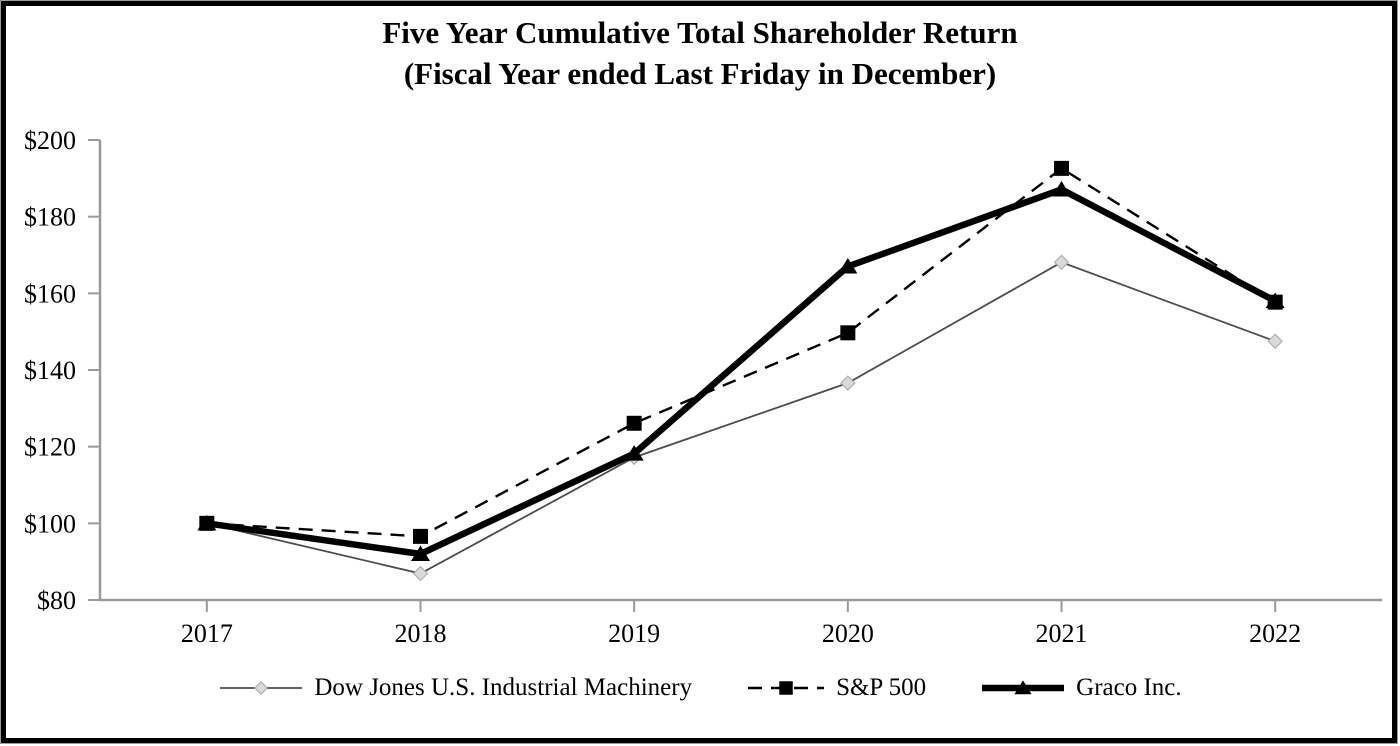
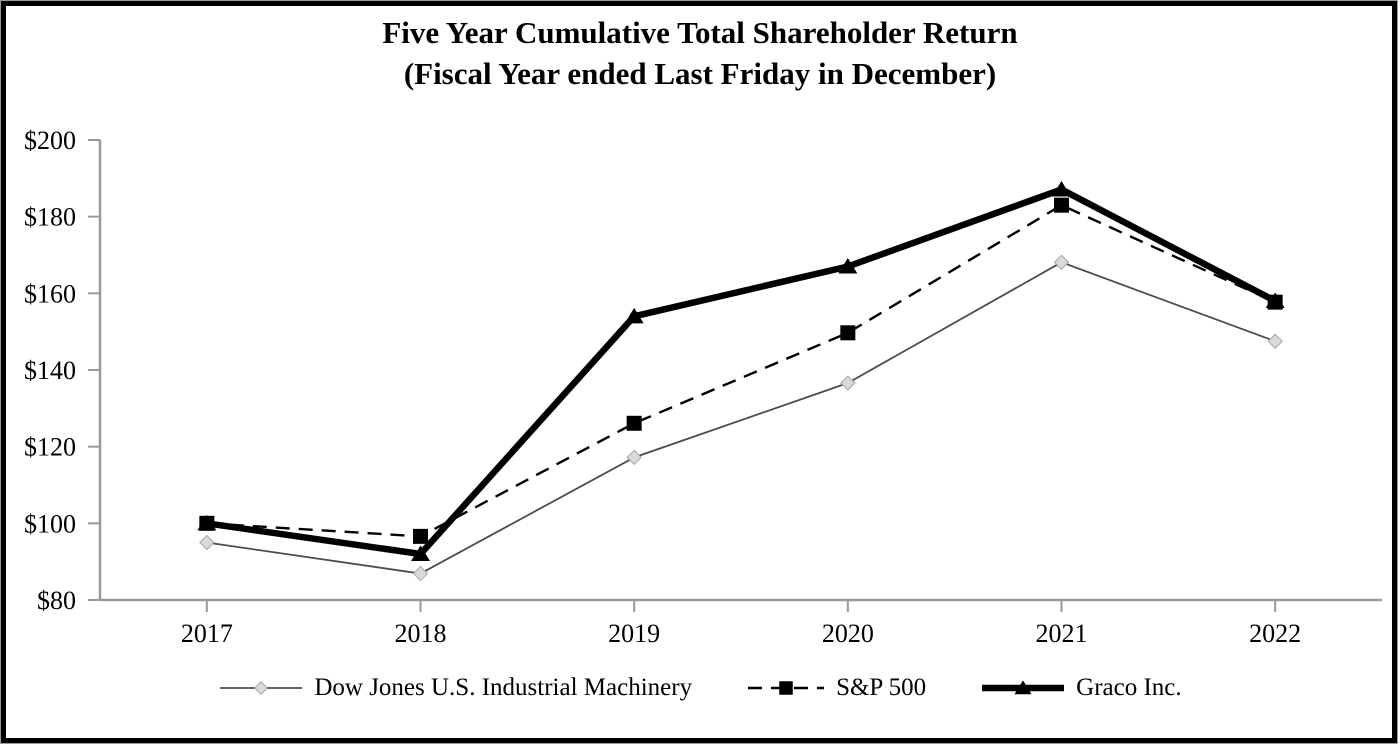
Dow Jones U.S. Industrial Machinery/2017: $100 -> $95
Graco Inc./2019: $118 -> $154
S&P 500/2021: $193 -> $183
